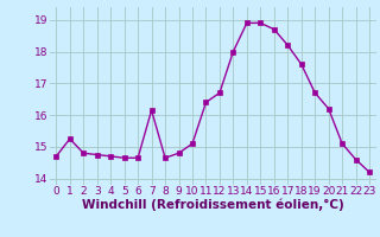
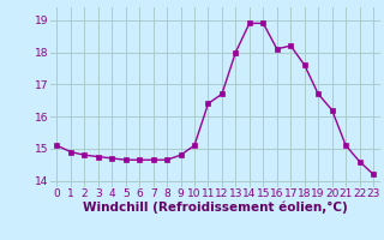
0: 14.70 -> 15.10
1: 15.25 -> 14.90
7: 16.15 -> 14.65
16: 18.70 -> 18.10
